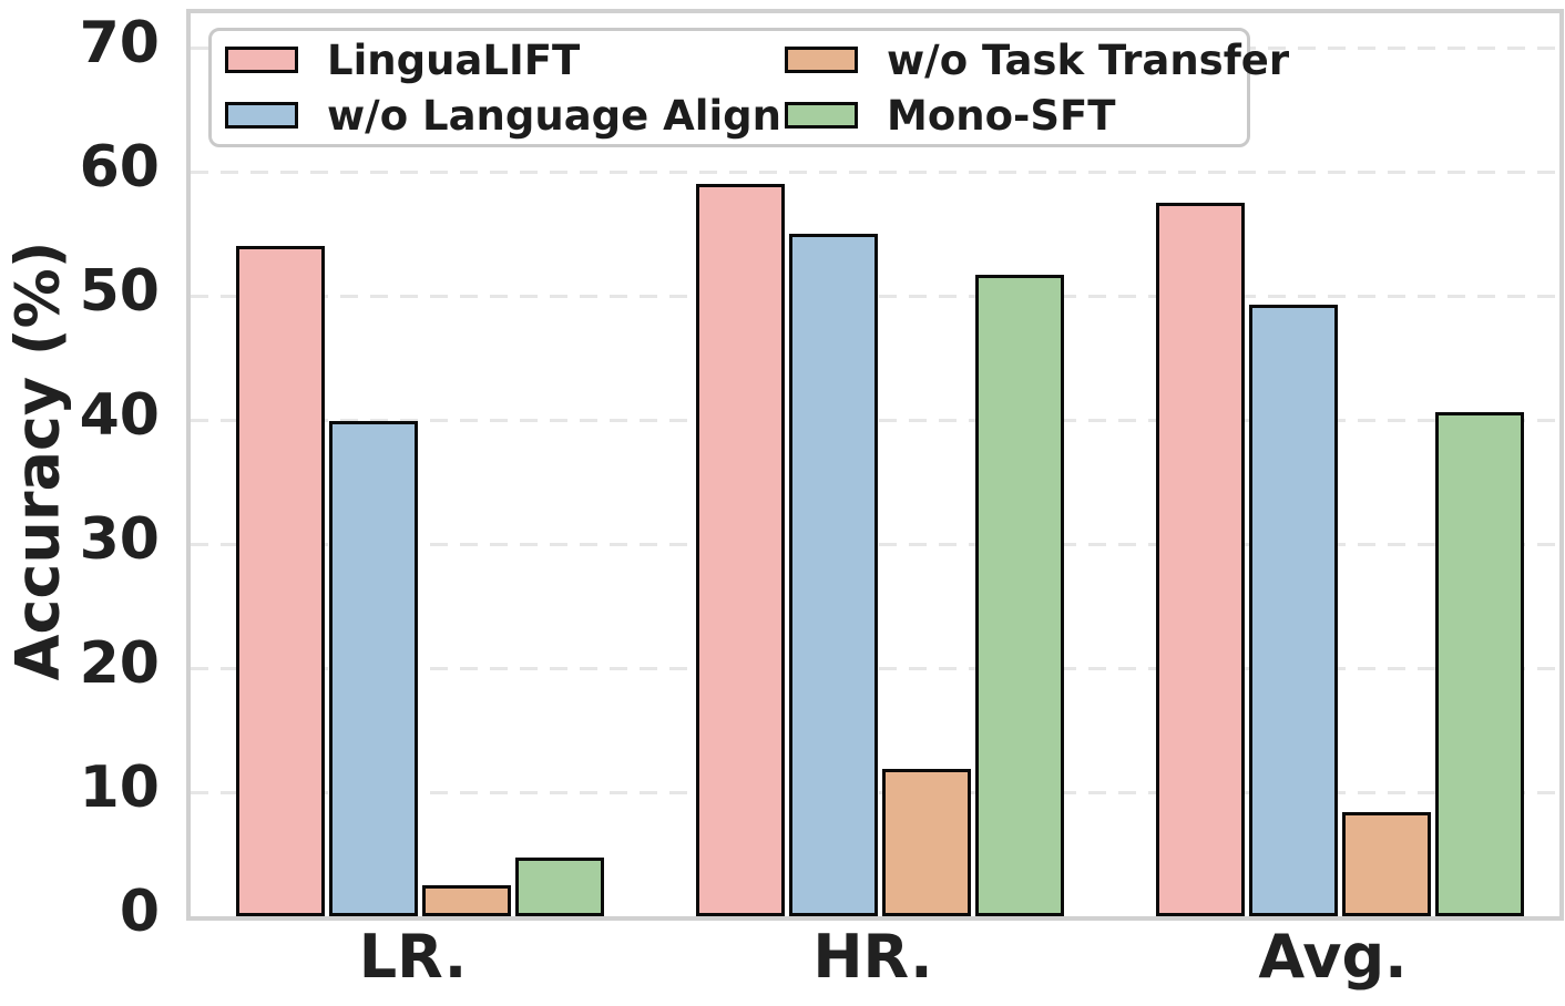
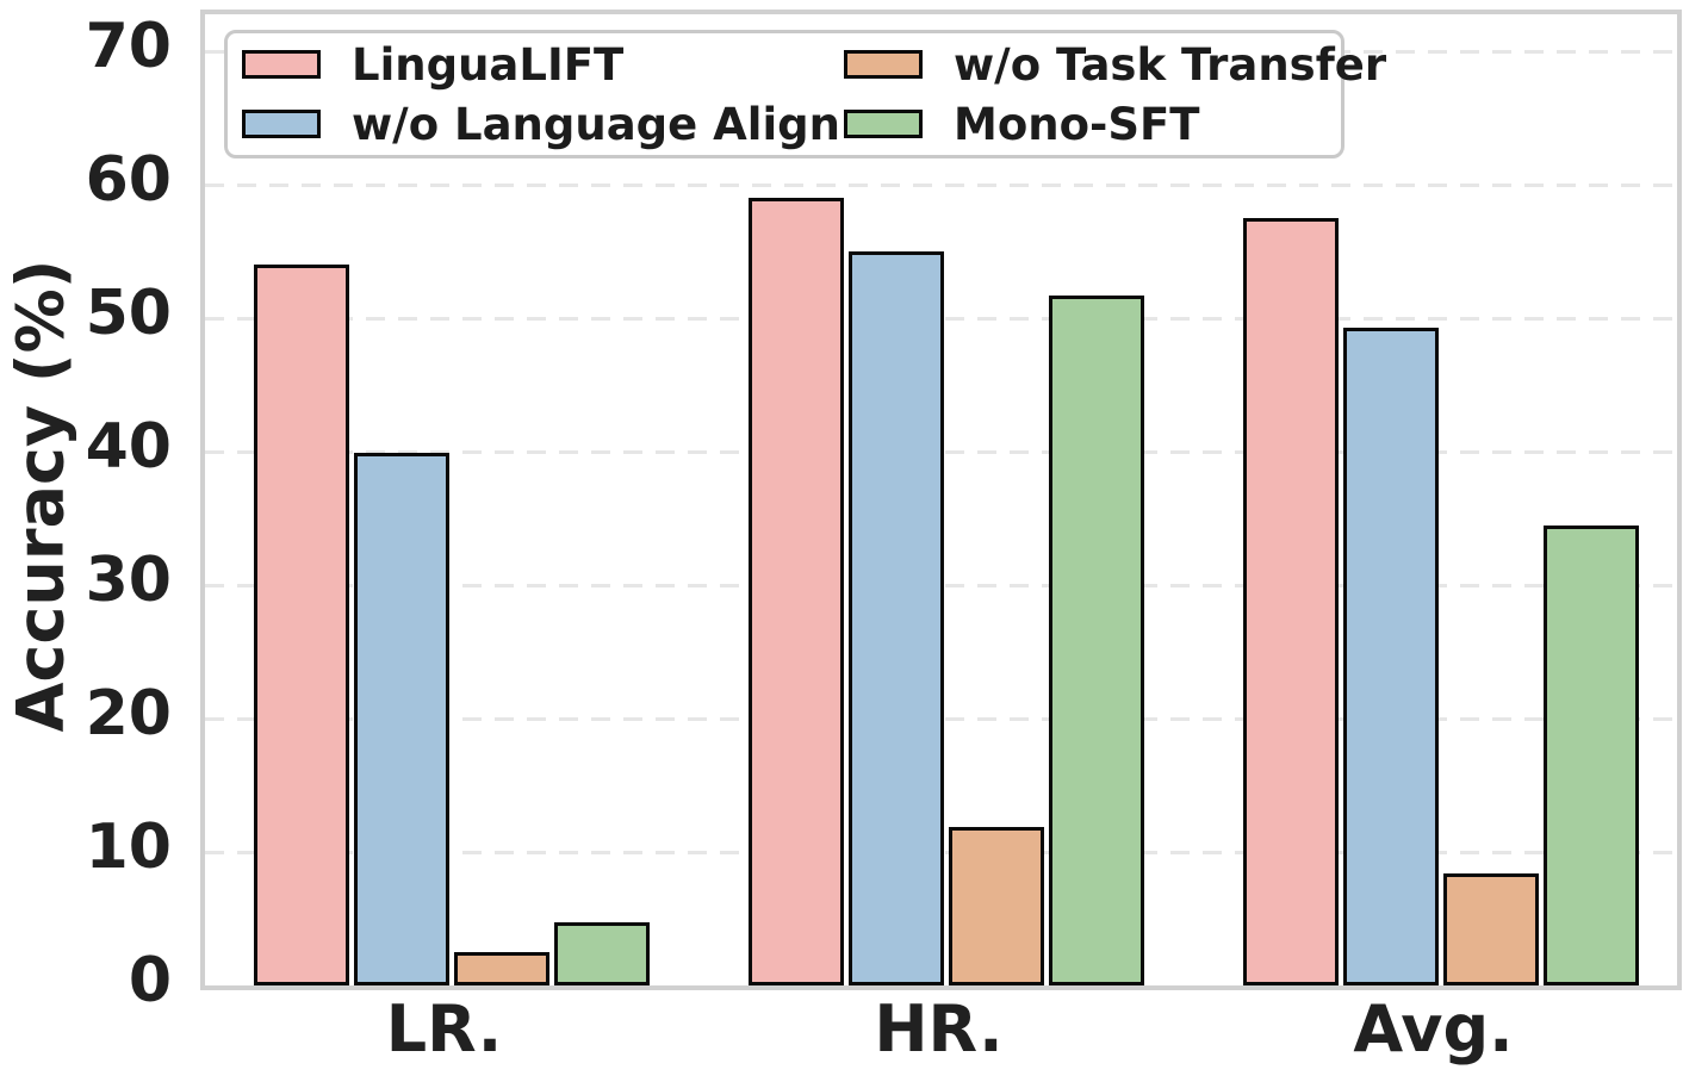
Mono-SFT/Avg.: 40.6 -> 34.5
